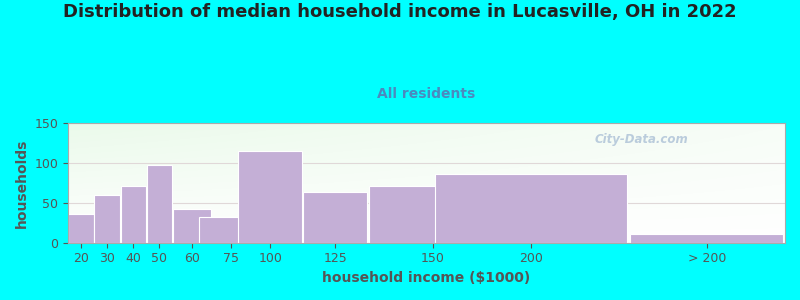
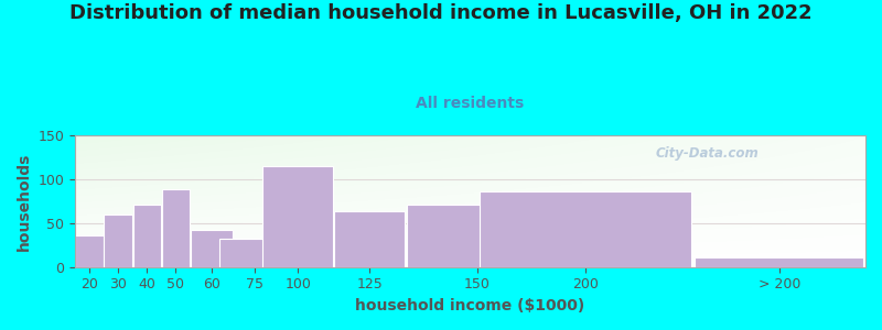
50: 98 -> 88
